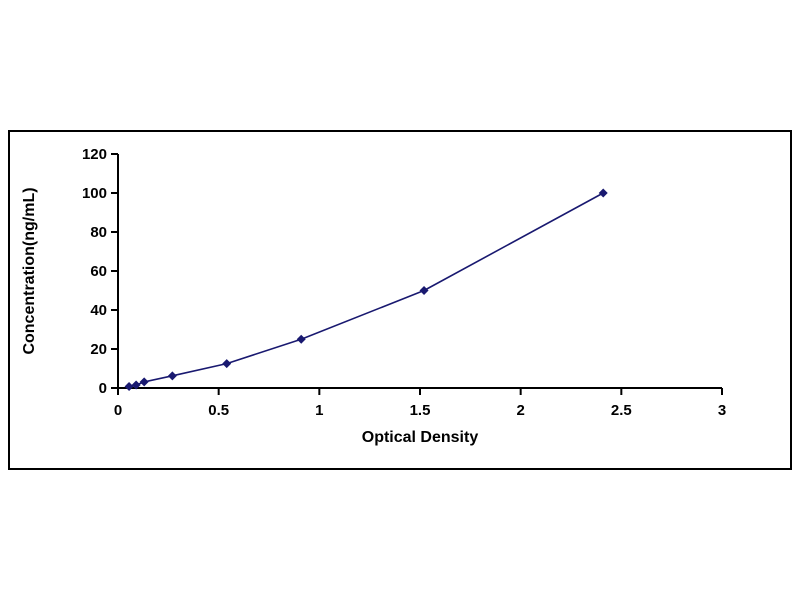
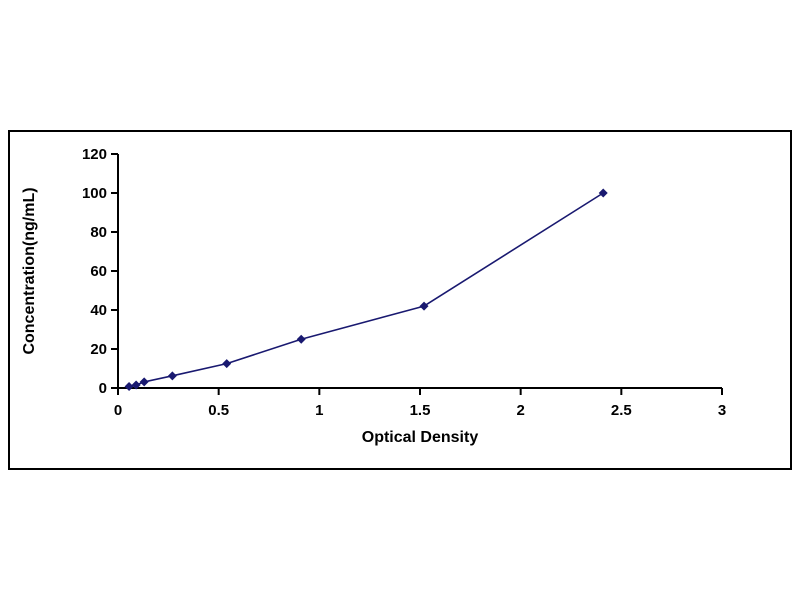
1.52: 50 -> 42
